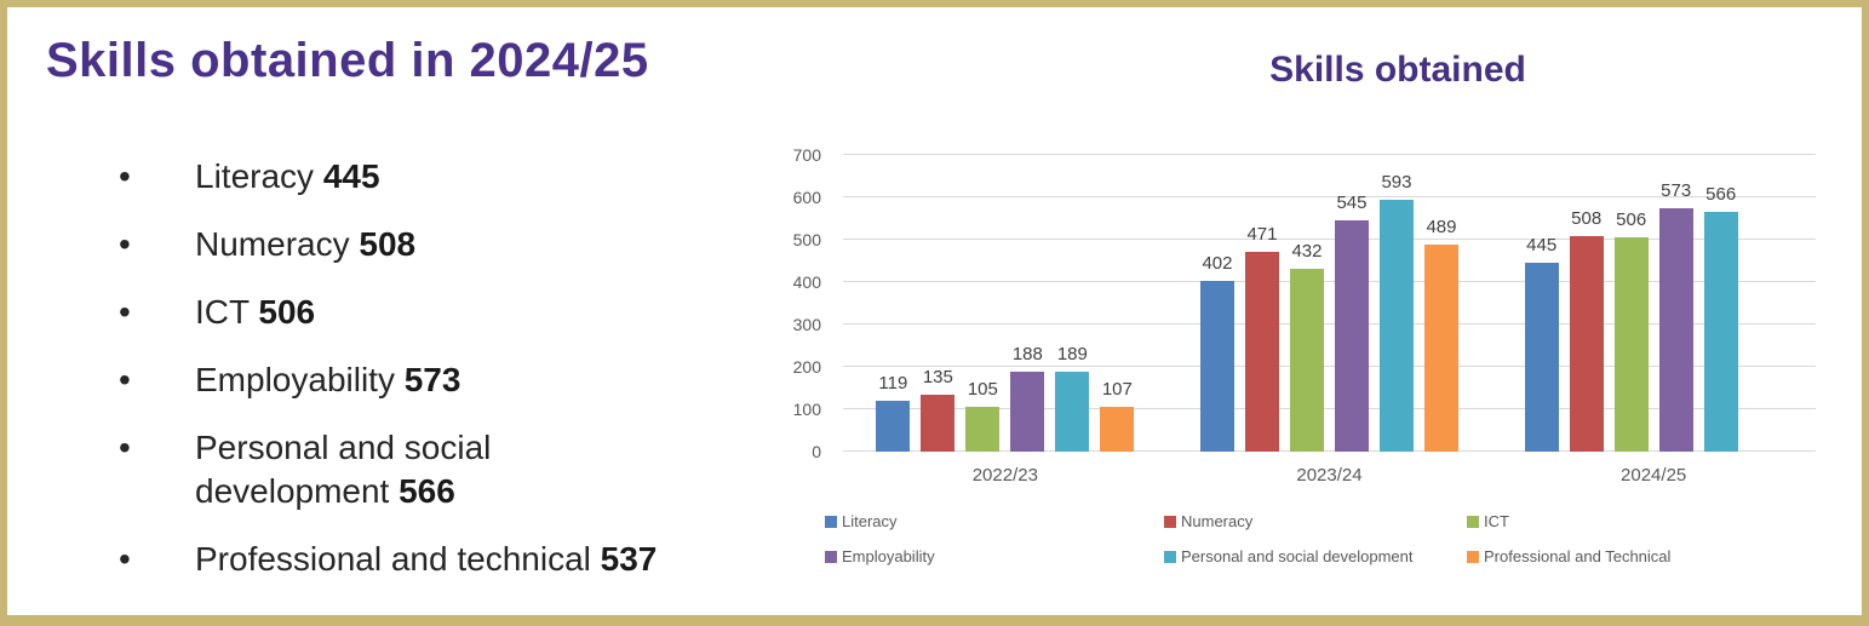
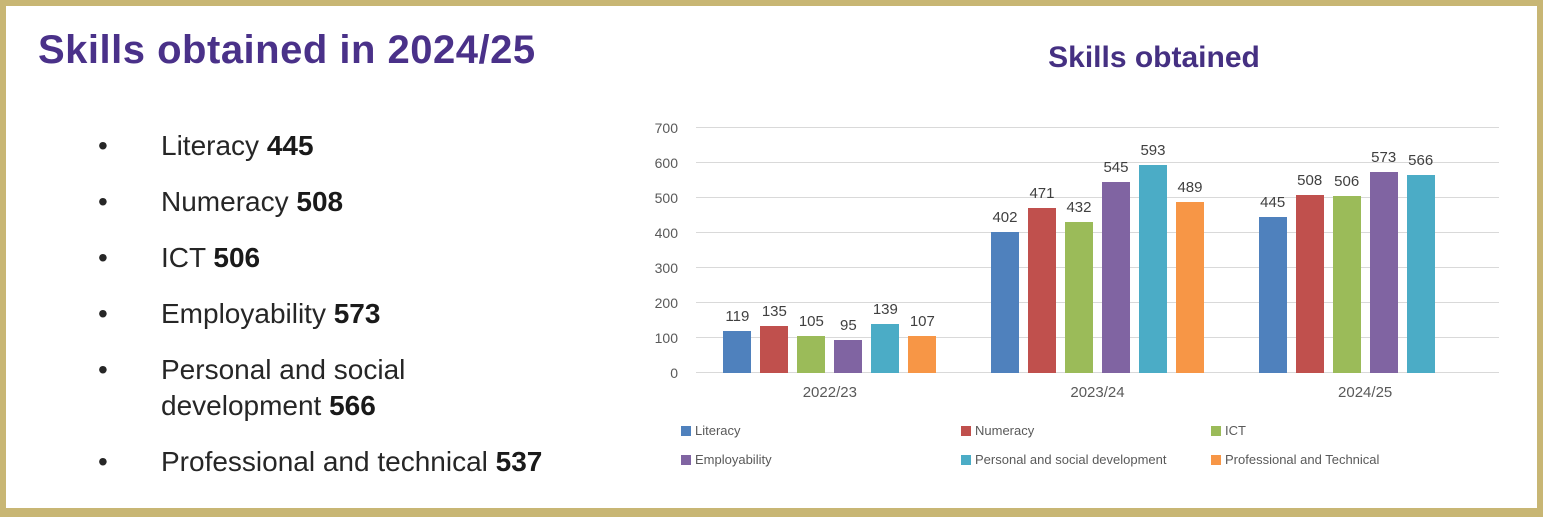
Employability/2022/23: 188 -> 95
Personal and social development/2022/23: 189 -> 139
